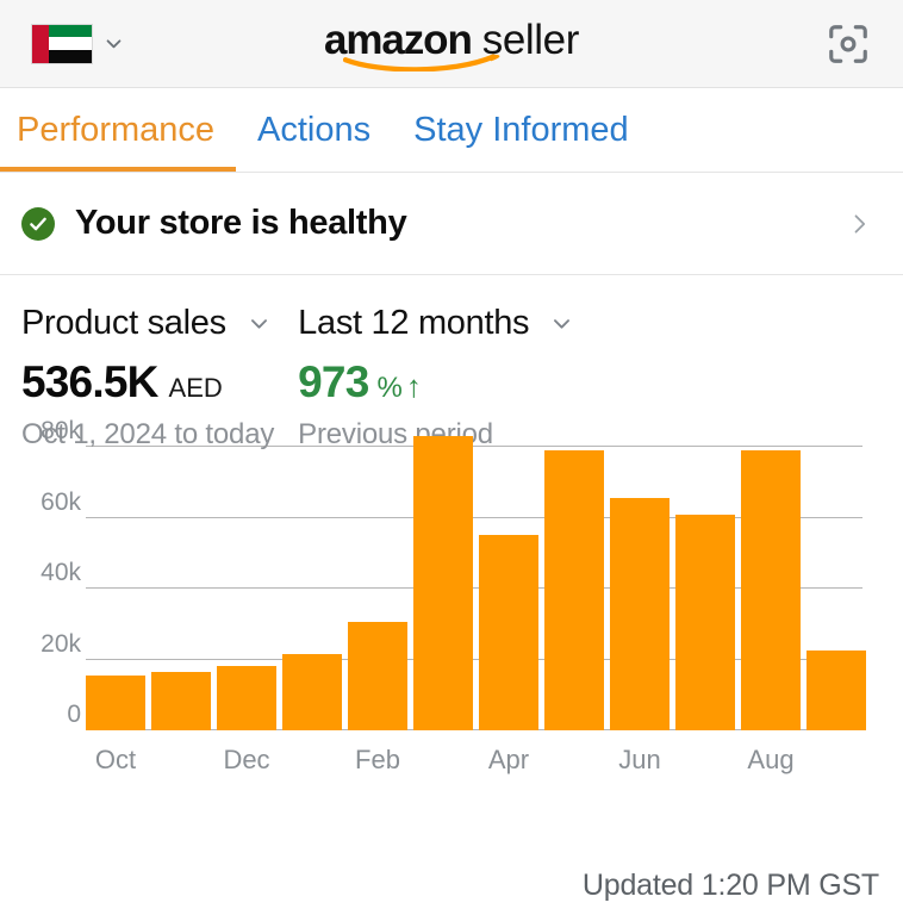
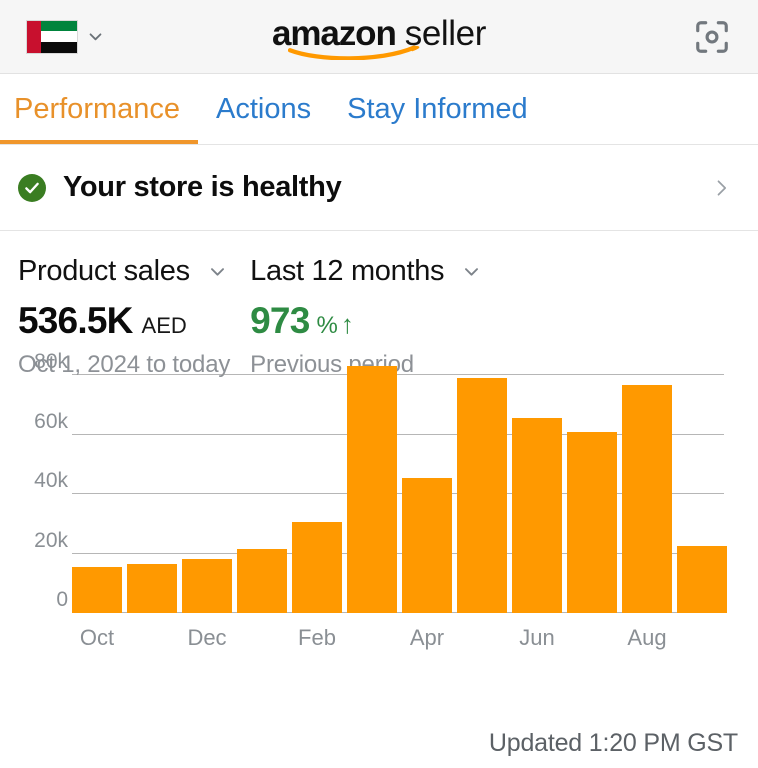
Apr: 55k -> 46k
Aug: 79k -> 76k
